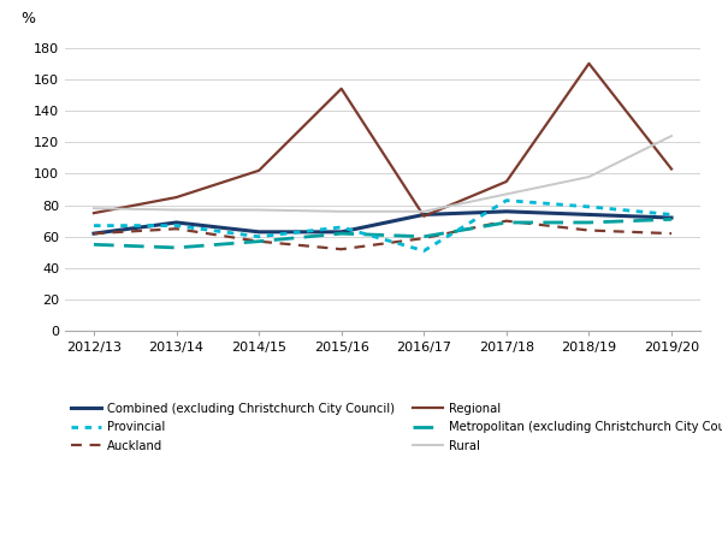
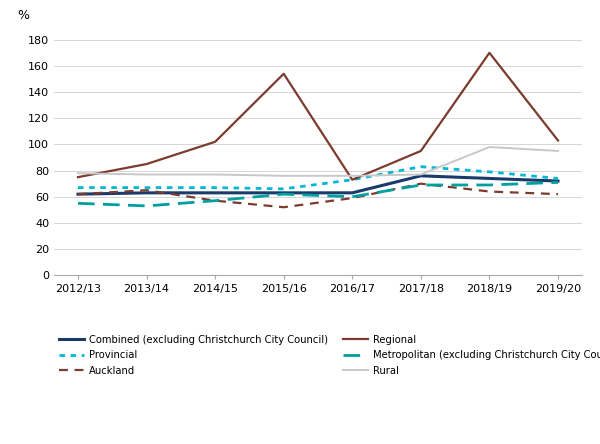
Combined (excluding Christchurch City Council)/2013/14: 69 -> 63
Provincial/2014/15: 60 -> 67
Combined (excluding Christchurch City Council)/2016/17: 74 -> 63
Provincial/2016/17: 51 -> 73
Rural/2017/18: 87 -> 77
Rural/2019/20: 124 -> 95
